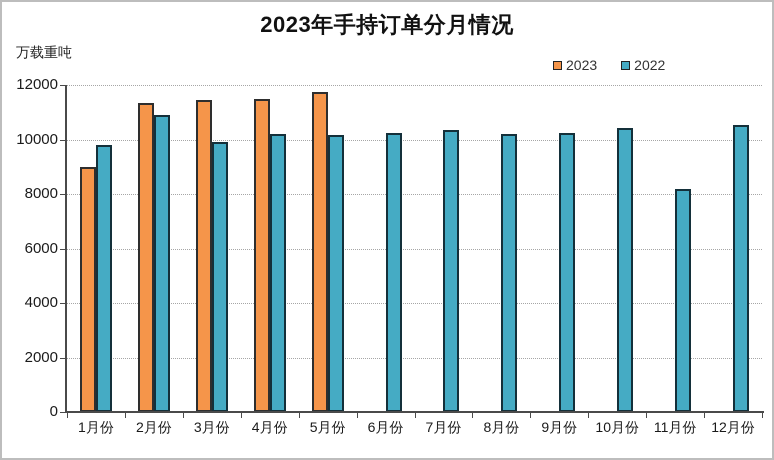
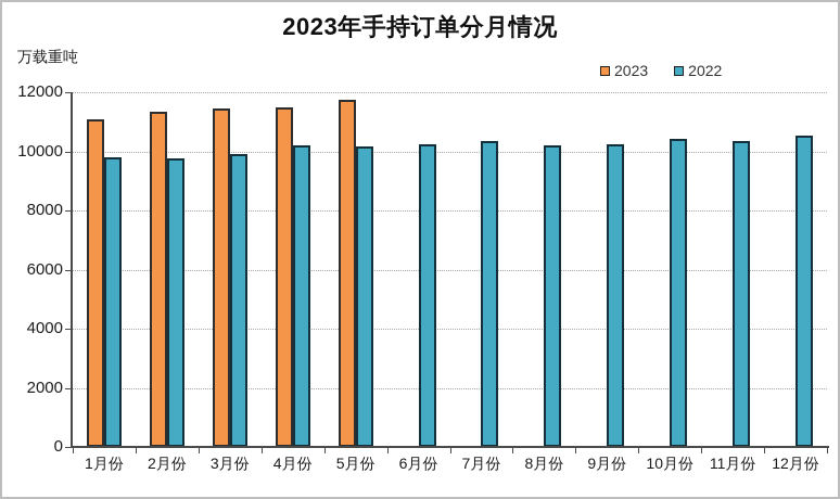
2023/1月份: 9000 -> 11100
2022/2月份: 10900 -> 9800
2022/11月份: 8200 -> 10300
